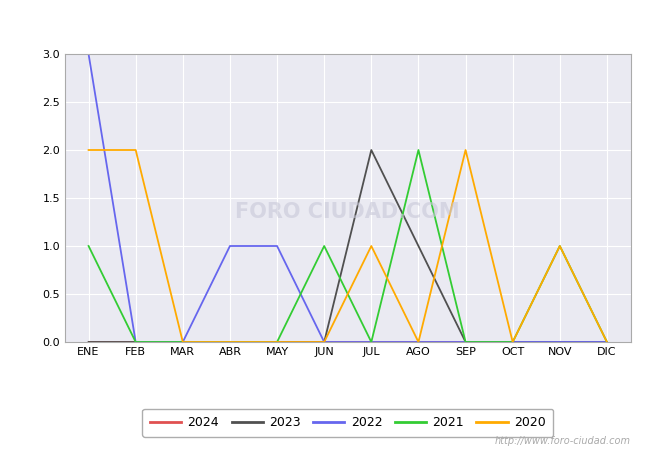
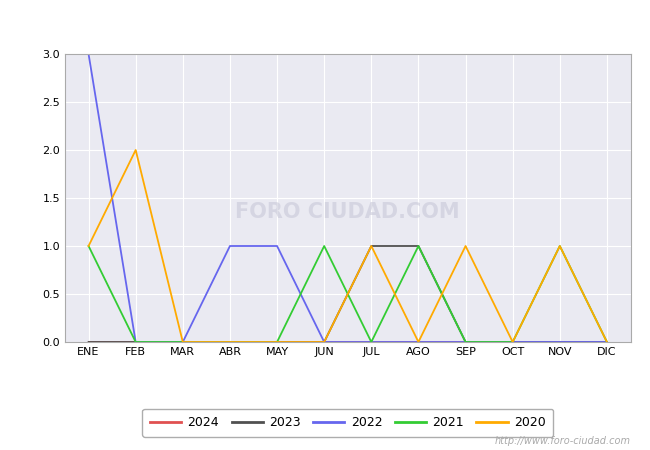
2020/ENE: 2 -> 1
2023/JUL: 2 -> 1
2021/AGO: 2 -> 1
2020/SEP: 2 -> 1
